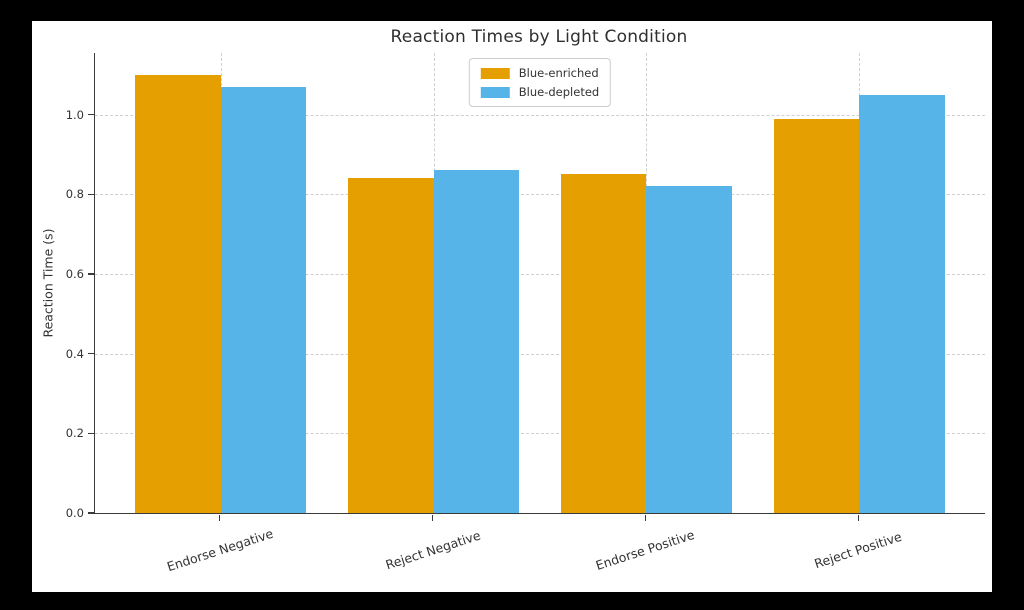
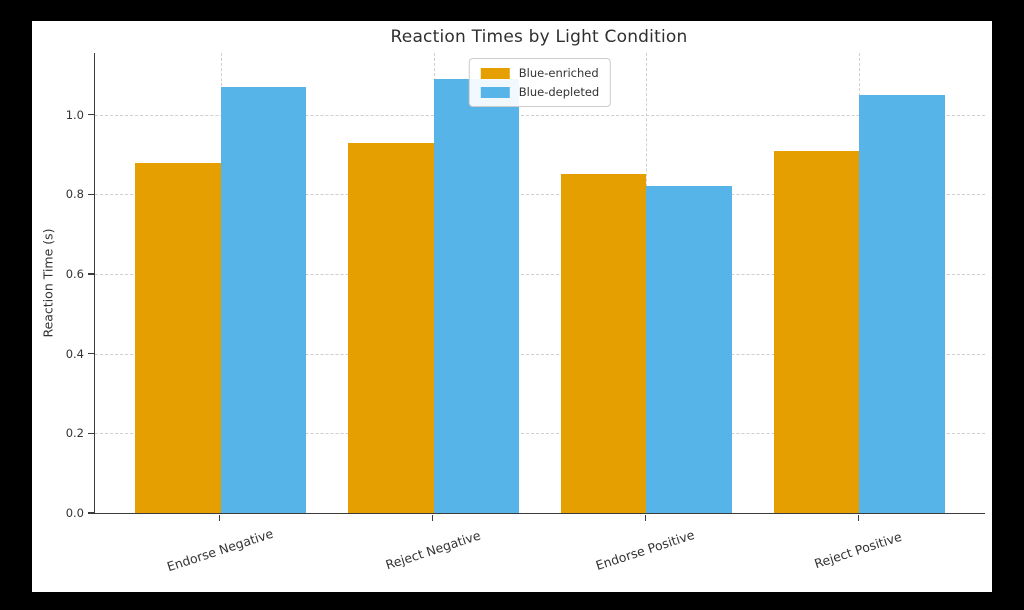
Blue-enriched/Endorse Negative: 1.10 -> 0.88
Blue-enriched/Reject Negative: 0.84 -> 0.93
Blue-depleted/Reject Negative: 0.86 -> 1.09
Blue-enriched/Reject Positive: 0.99 -> 0.91
